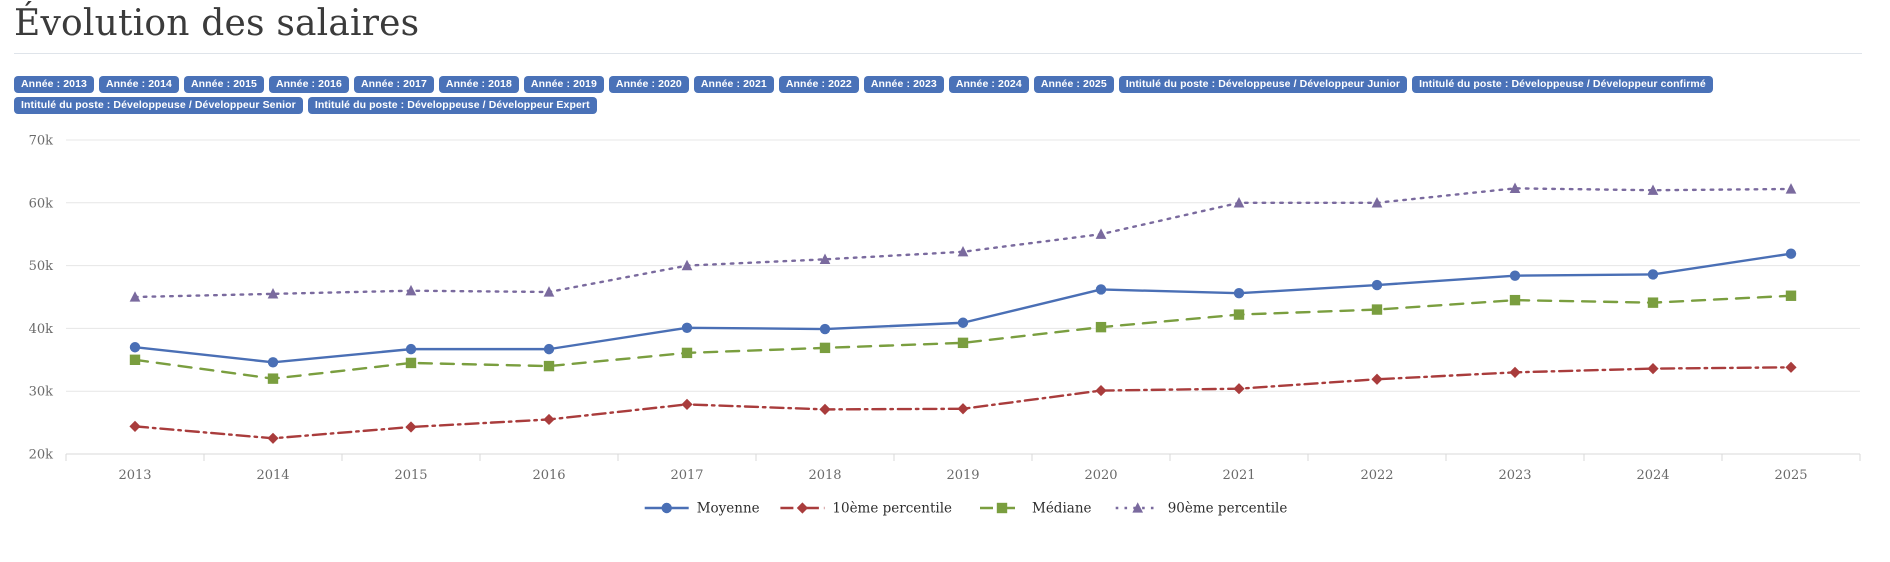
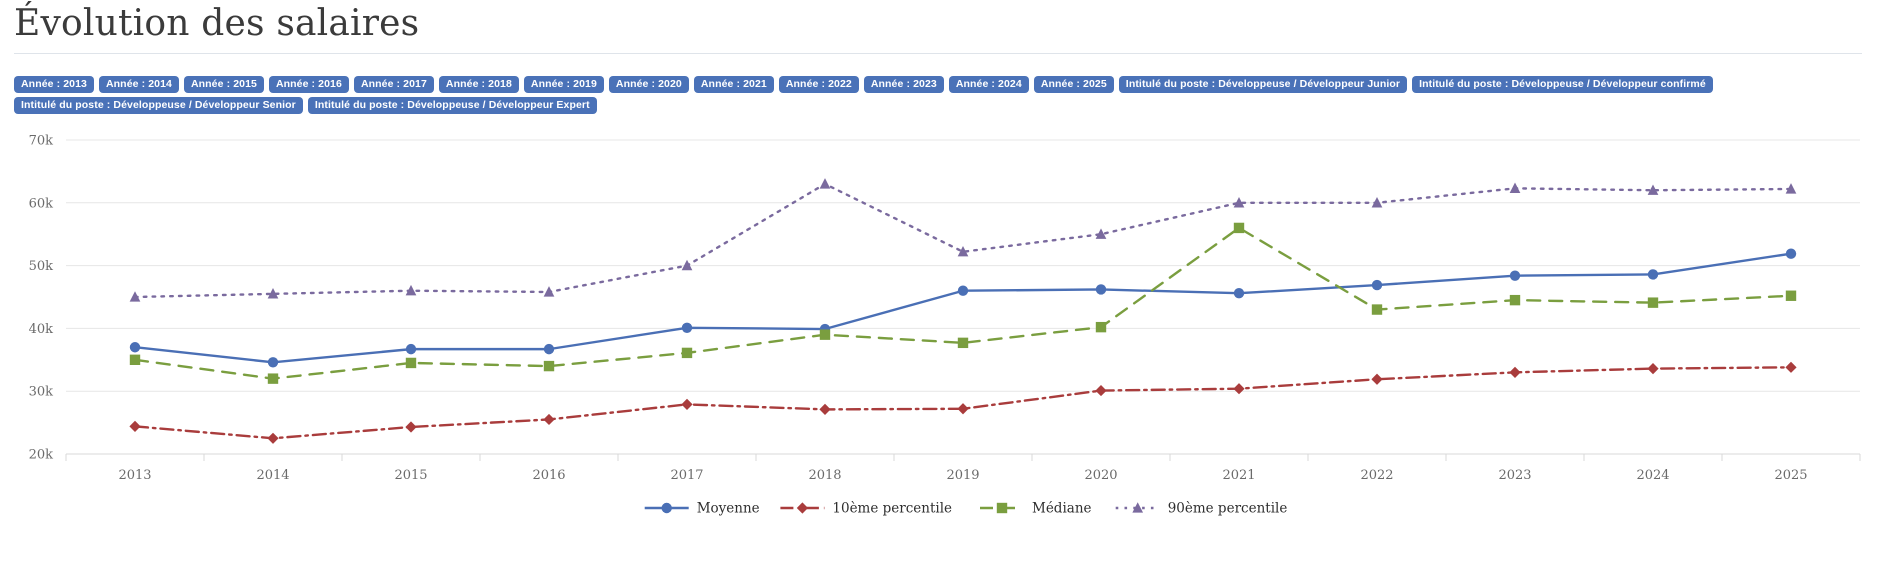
Médiane/2018: 37k -> 39k
90ème percentile/2018: 51k -> 63k
Moyenne/2019: 41k -> 46k
Médiane/2021: 42k -> 56k
